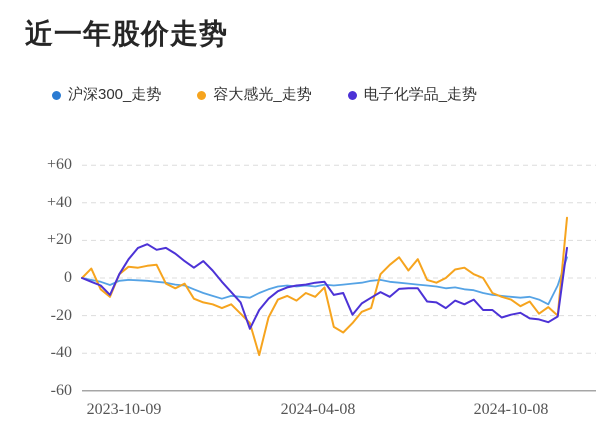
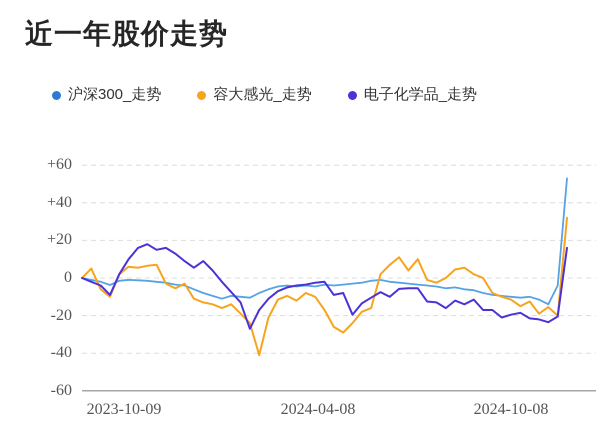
容大感光_走势/2024-04-08: -5 -> -17
沪深300_走势/2024-10-08: 11 -> 53
